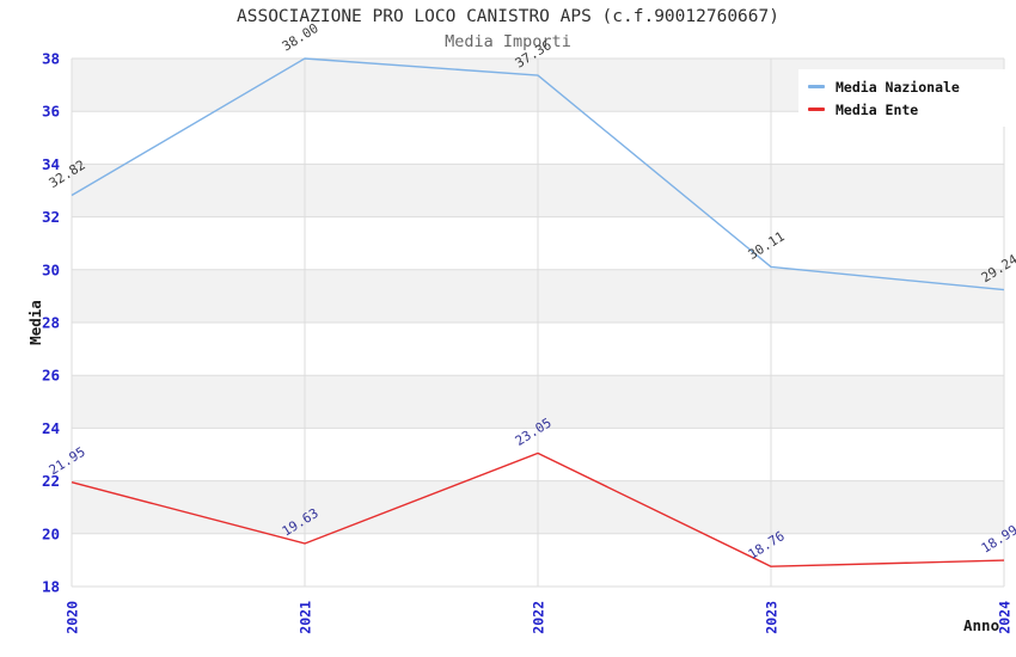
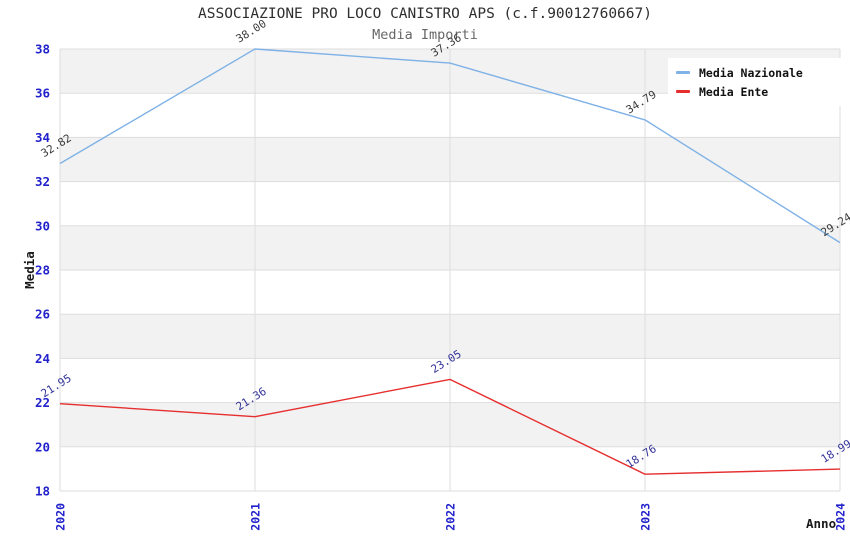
Media Ente/2021: 19.63 -> 21.36
Media Nazionale/2023: 30.11 -> 34.79
